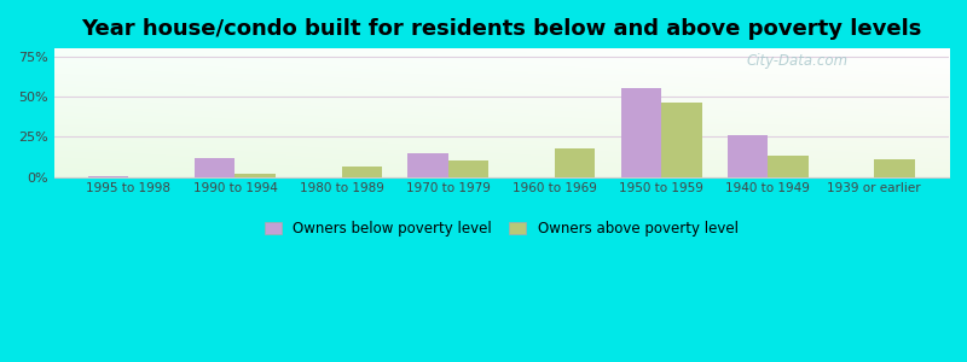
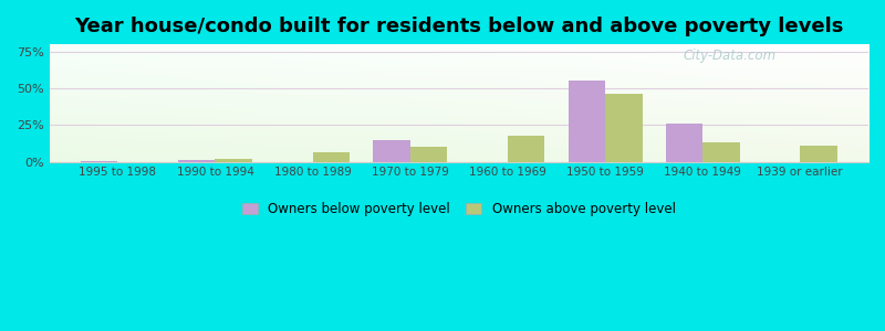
Owners below poverty level/1990 to 1994: 12% -> 2%
